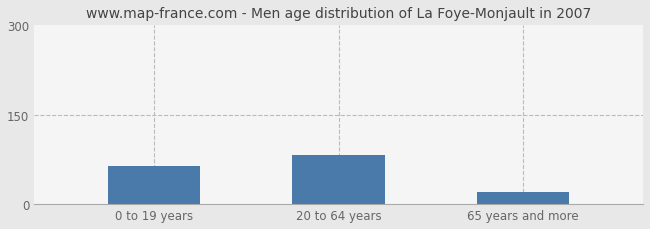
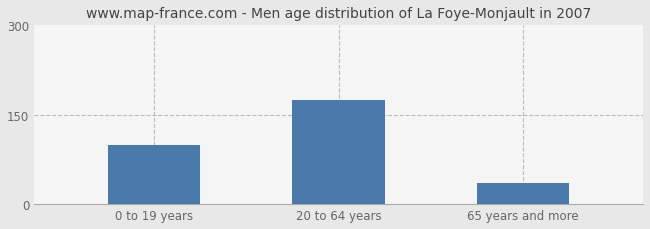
0 to 19 years: 64 -> 100
20 to 64 years: 82 -> 175
65 years and more: 20 -> 35
